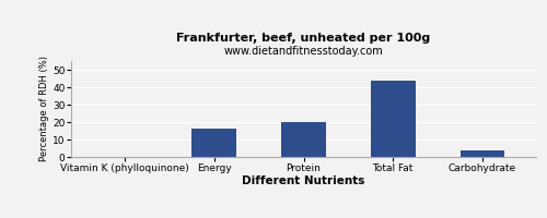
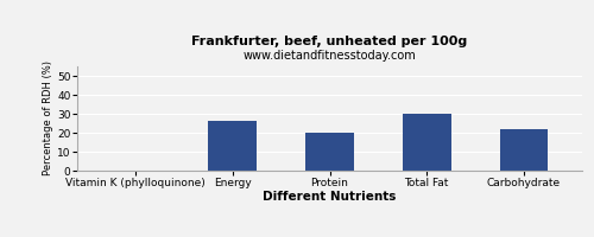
Energy: 16 -> 26
Total Fat: 44 -> 30
Carbohydrate: 4 -> 22
